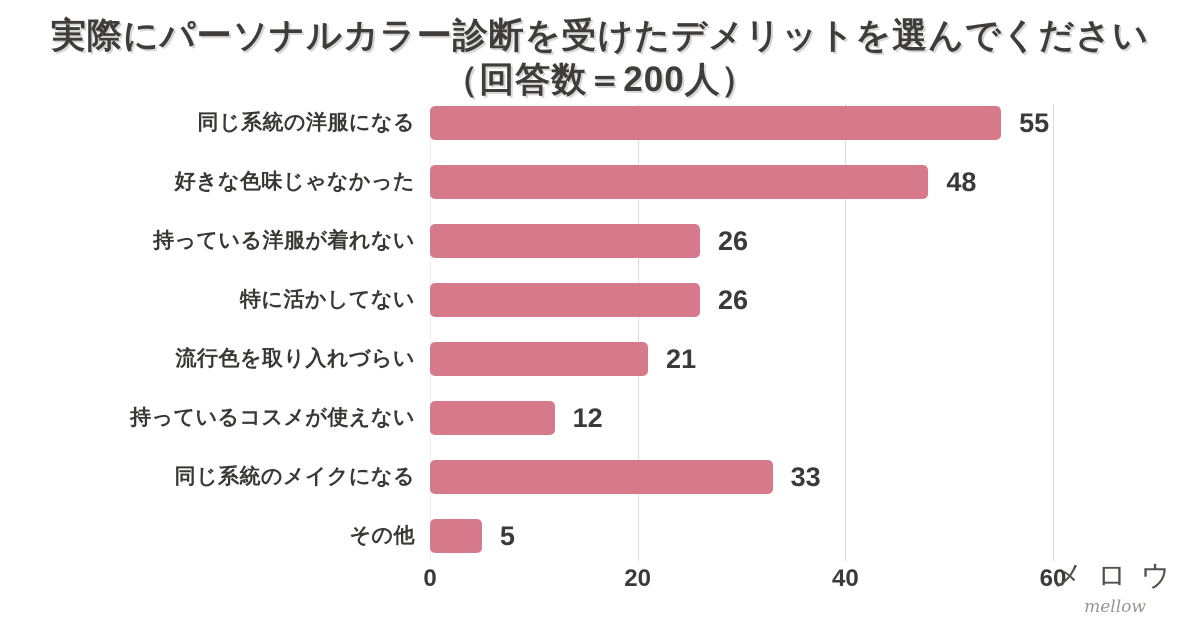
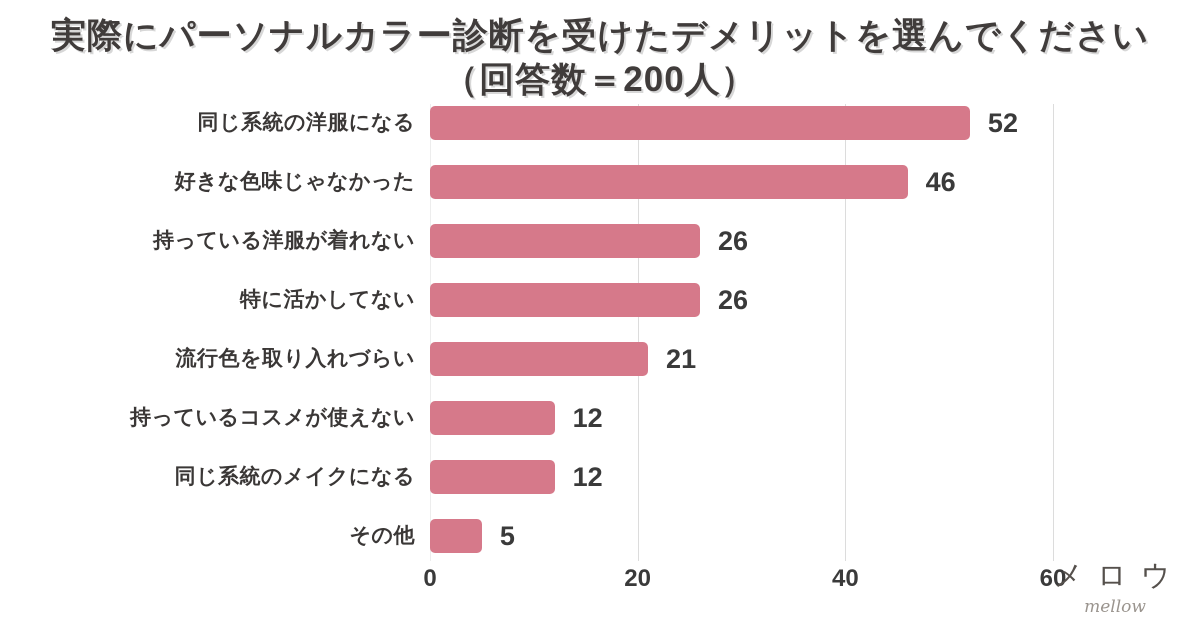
同じ系統の洋服になる: 55 -> 52
好きな色味じゃなかった: 48 -> 46
同じ系統のメイクになる: 33 -> 12
